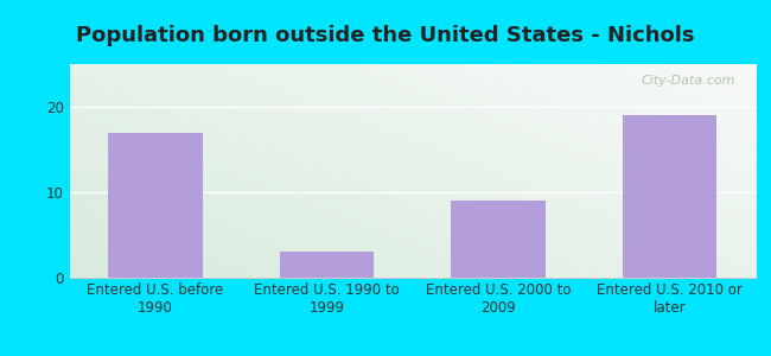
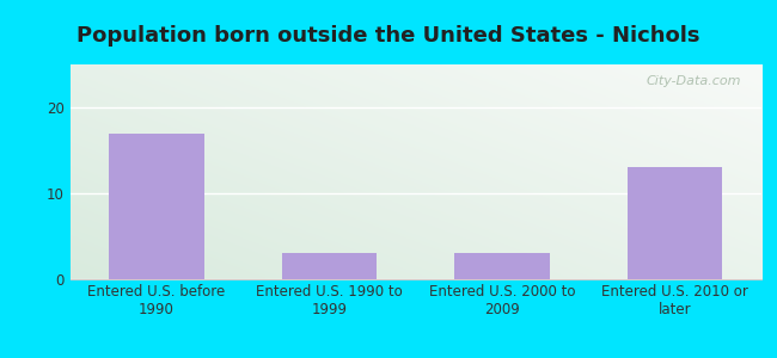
Entered U.S. 2000 to 2009: 9 -> 3
Entered U.S. 2010 or later: 19 -> 13
